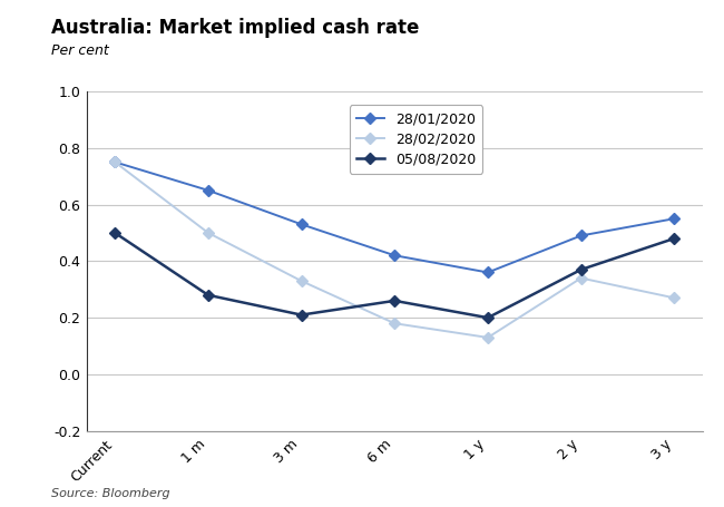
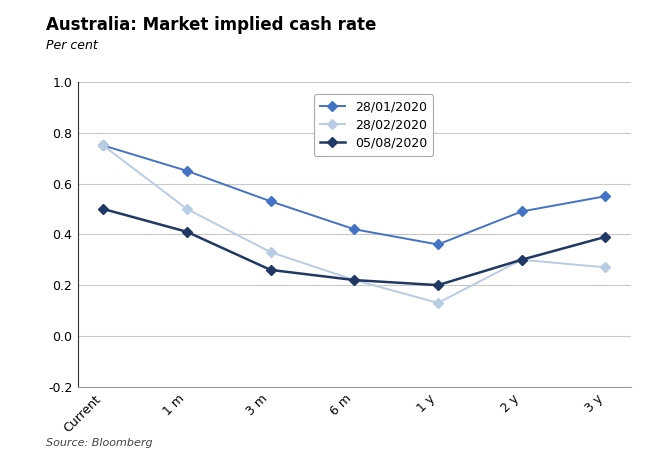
05/08/2020/1 m: 0.28 -> 0.41
05/08/2020/3 m: 0.21 -> 0.26
28/02/2020/6 m: 0.18 -> 0.22
05/08/2020/6 m: 0.26 -> 0.22
28/02/2020/2 y: 0.34 -> 0.30
05/08/2020/2 y: 0.37 -> 0.30
05/08/2020/3 y: 0.48 -> 0.39
